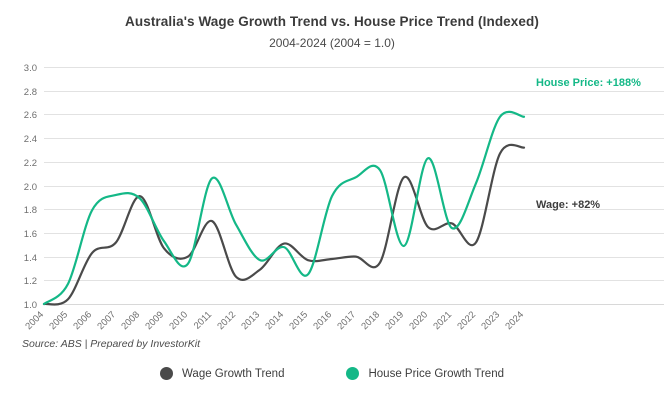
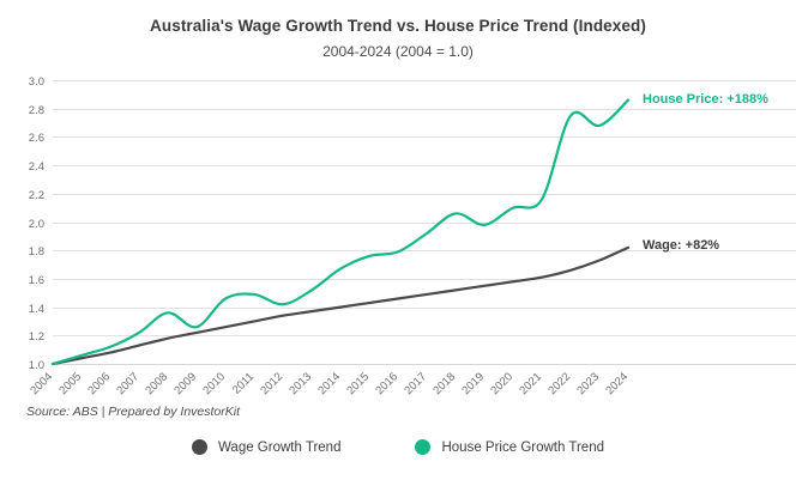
House Price Growth Trend/2005: 1.17 -> 1.06
Wage Growth Trend/2006: 1.43 -> 1.08
House Price Growth Trend/2006: 1.79 -> 1.12
Wage Growth Trend/2007: 1.52 -> 1.13
House Price Growth Trend/2007: 1.92 -> 1.22
Wage Growth Trend/2008: 1.91 -> 1.18
House Price Growth Trend/2008: 1.89 -> 1.36
Wage Growth Trend/2009: 1.47 -> 1.22
House Price Growth Trend/2009: 1.53 -> 1.26
Wage Growth Trend/2010: 1.40 -> 1.26
House Price Growth Trend/2010: 1.34 -> 1.46
Wage Growth Trend/2011: 1.70 -> 1.30
House Price Growth Trend/2011: 2.06 -> 1.49
Wage Growth Trend/2012: 1.23 -> 1.34
House Price Growth Trend/2012: 1.67 -> 1.42
Wage Growth Trend/2013: 1.29 -> 1.37
House Price Growth Trend/2013: 1.37 -> 1.52
Wage Growth Trend/2014: 1.51 -> 1.40
House Price Growth Trend/2014: 1.48 -> 1.67
Wage Growth Trend/2015: 1.37 -> 1.43
House Price Growth Trend/2015: 1.25 -> 1.76
Wage Growth Trend/2016: 1.38 -> 1.46
House Price Growth Trend/2016: 1.91 -> 1.79
Wage Growth Trend/2017: 1.40 -> 1.49
House Price Growth Trend/2017: 2.07 -> 1.92
Wage Growth Trend/2018: 1.35 -> 1.52
House Price Growth Trend/2018: 2.13 -> 2.06
Wage Growth Trend/2019: 2.07 -> 1.55
House Price Growth Trend/2019: 1.49 -> 1.98
Wage Growth Trend/2020: 1.65 -> 1.58
House Price Growth Trend/2020: 2.23 -> 2.10
Wage Growth Trend/2021: 1.68 -> 1.61
House Price Growth Trend/2021: 1.64 -> 2.16
Wage Growth Trend/2022: 1.52 -> 1.66
House Price Growth Trend/2022: 2.02 -> 2.75
Wage Growth Trend/2023: 2.27 -> 1.73
House Price Growth Trend/2023: 2.58 -> 2.68
Wage Growth Trend/2024: 2.32 -> 1.82
House Price Growth Trend/2024: 2.58 -> 2.86
